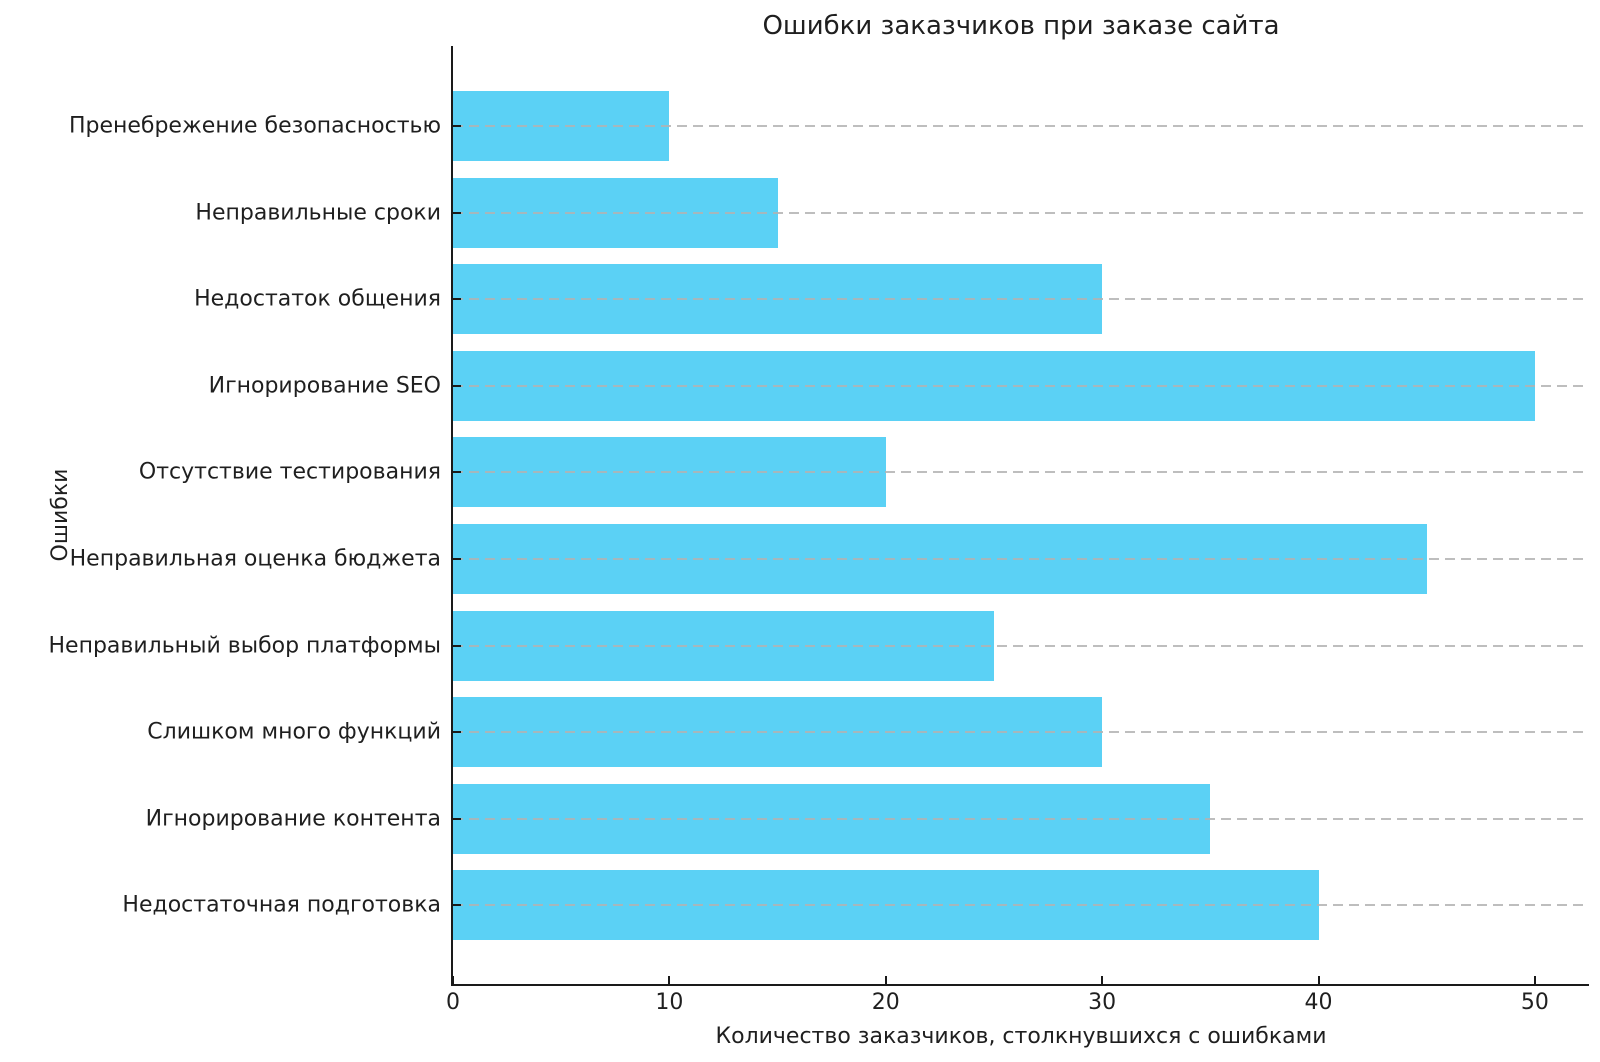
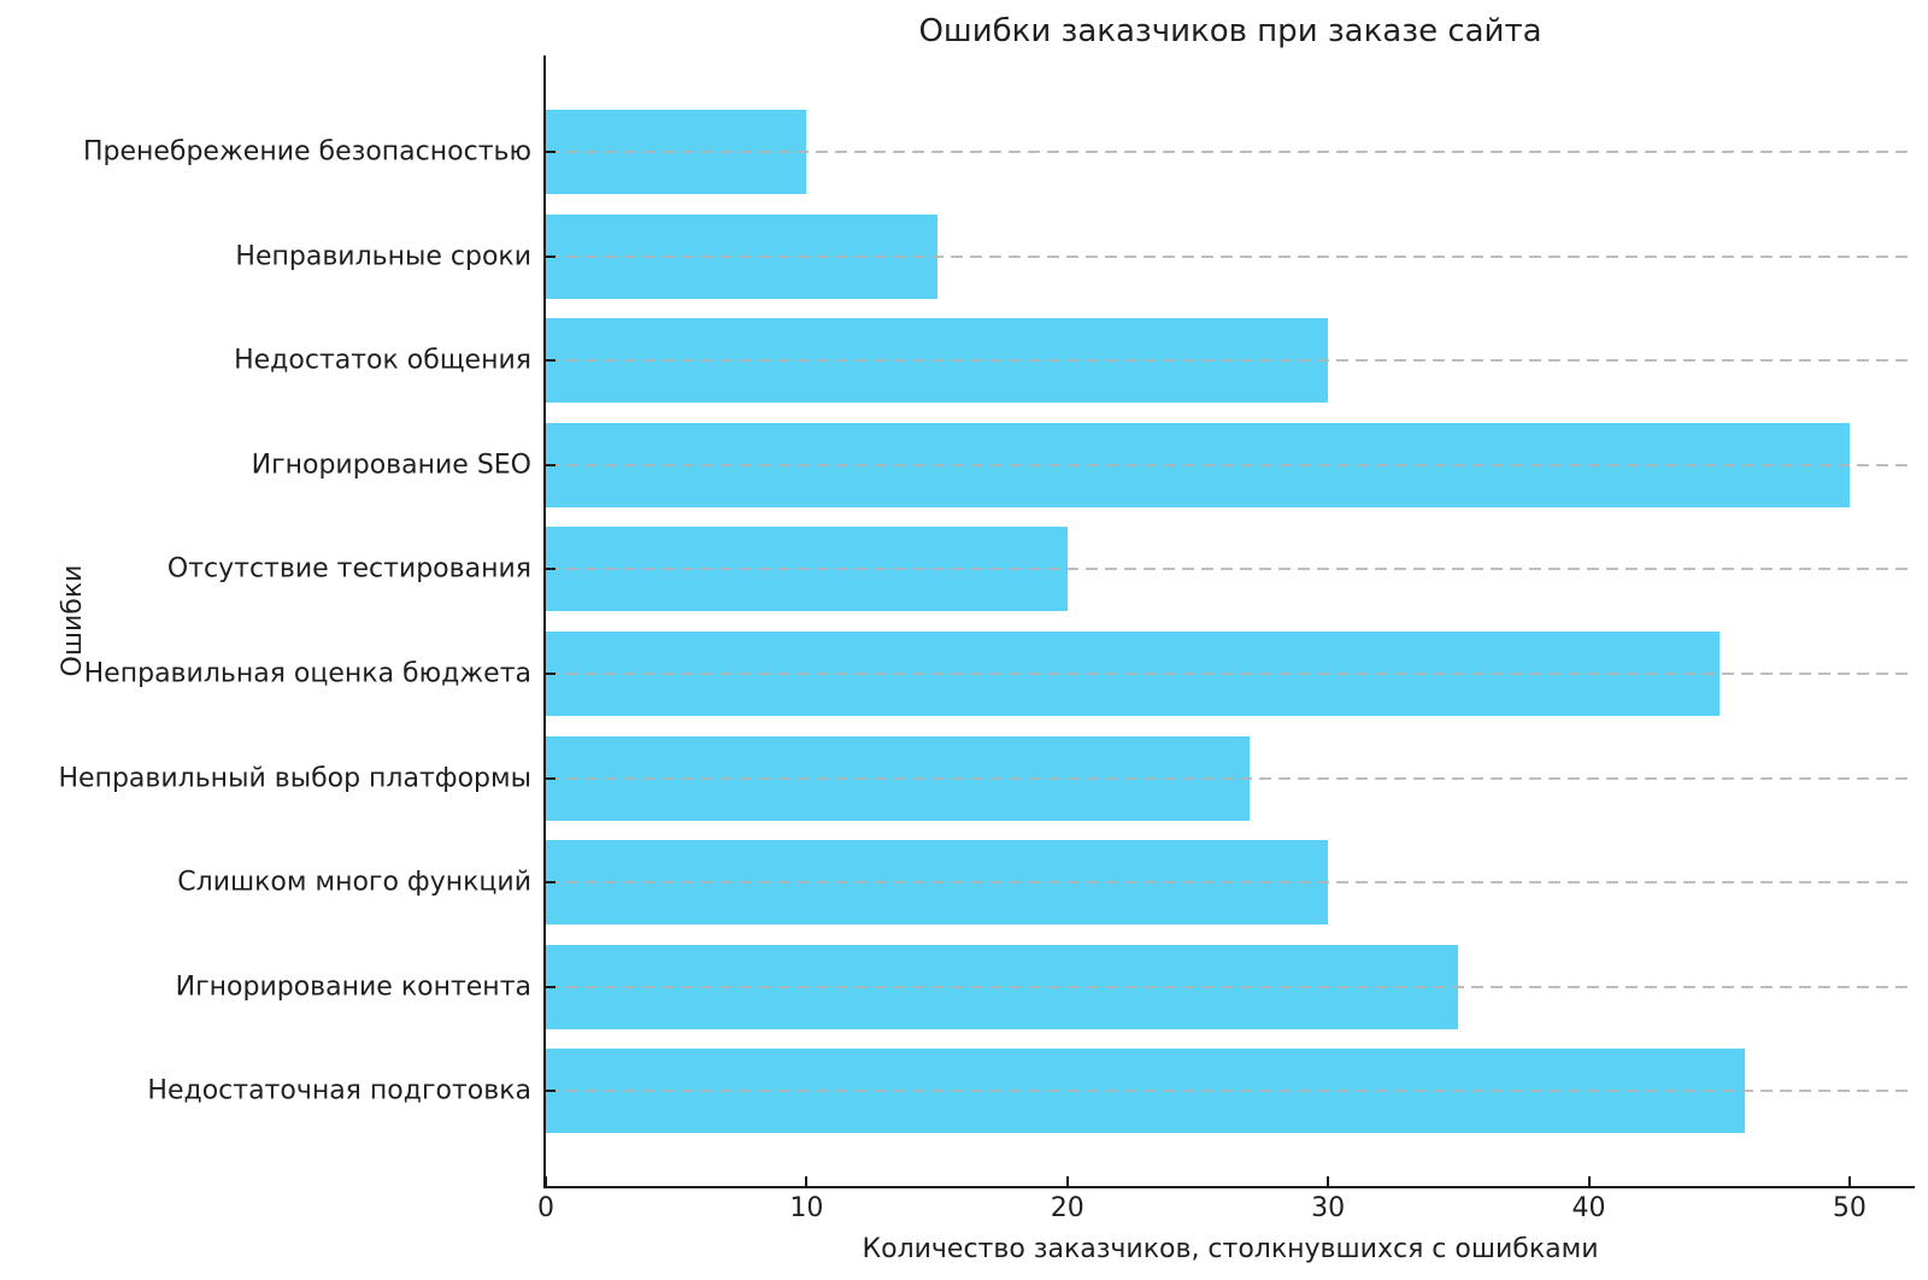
Неправильный выбор платформы: 25 -> 27
Недостаточная подготовка: 40 -> 46
